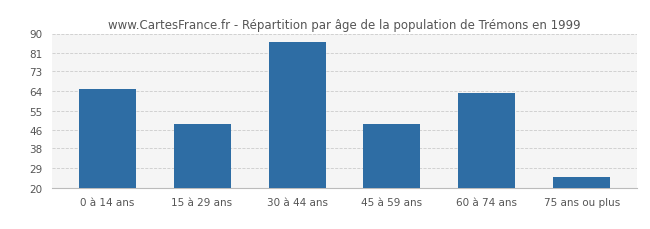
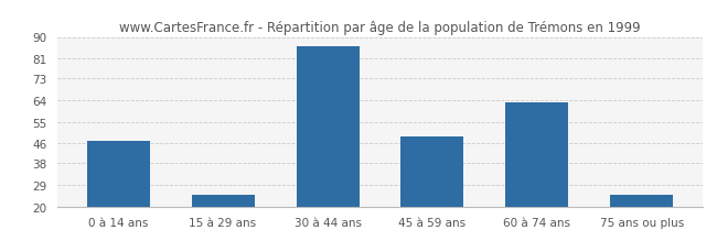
0 à 14 ans: 65 -> 47
15 à 29 ans: 49 -> 25
